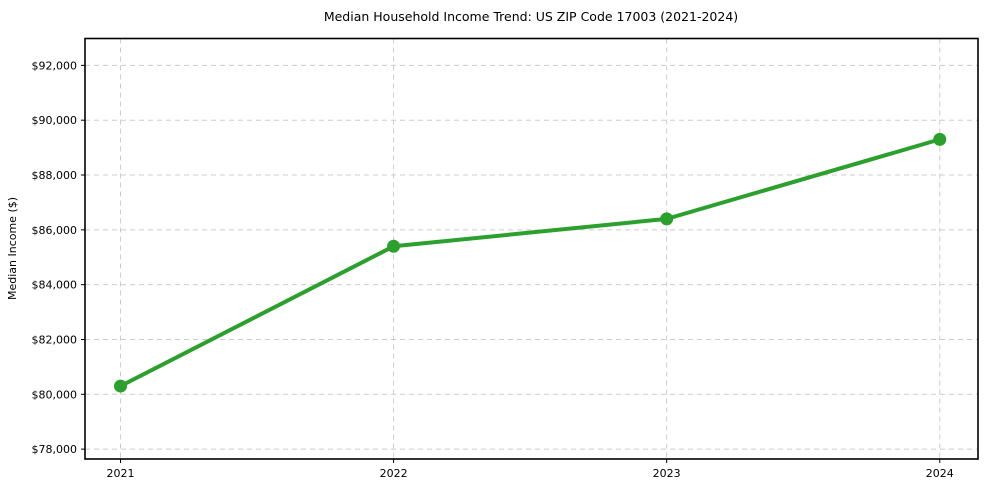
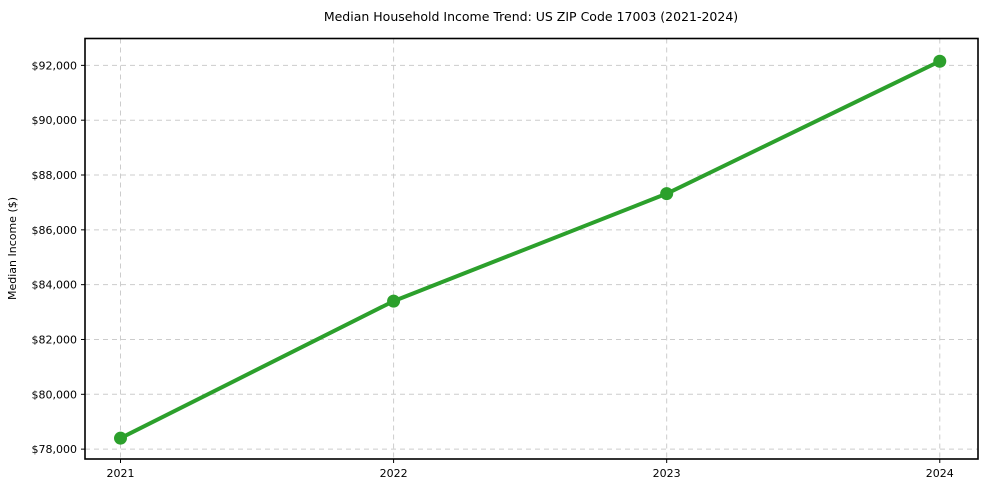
2021: $80300 -> $78400
2022: $85400 -> $83400
2023: $86400 -> $87300
2024: $89300 -> $92200
